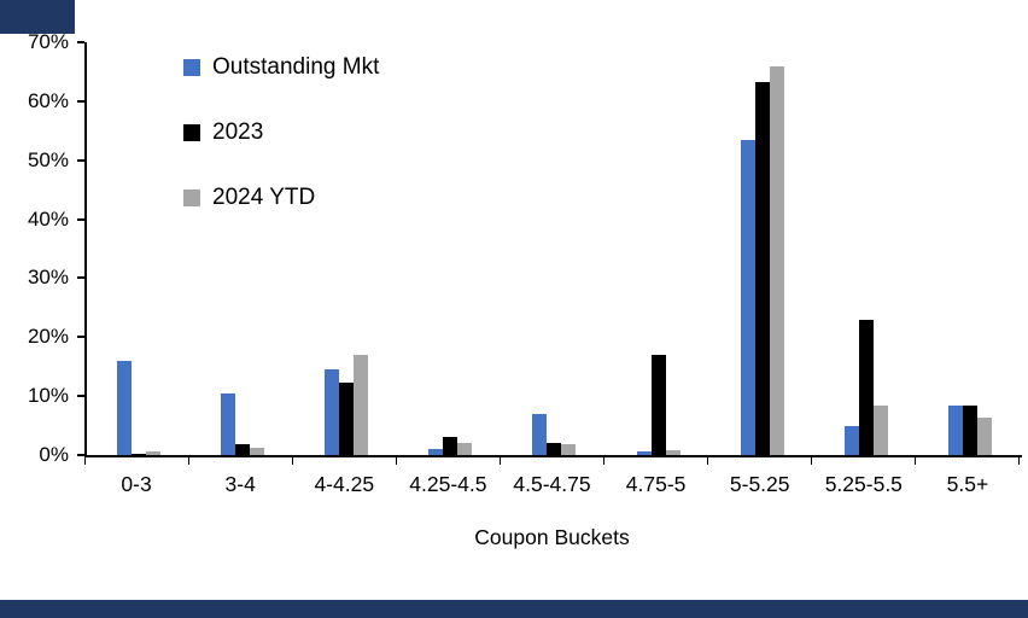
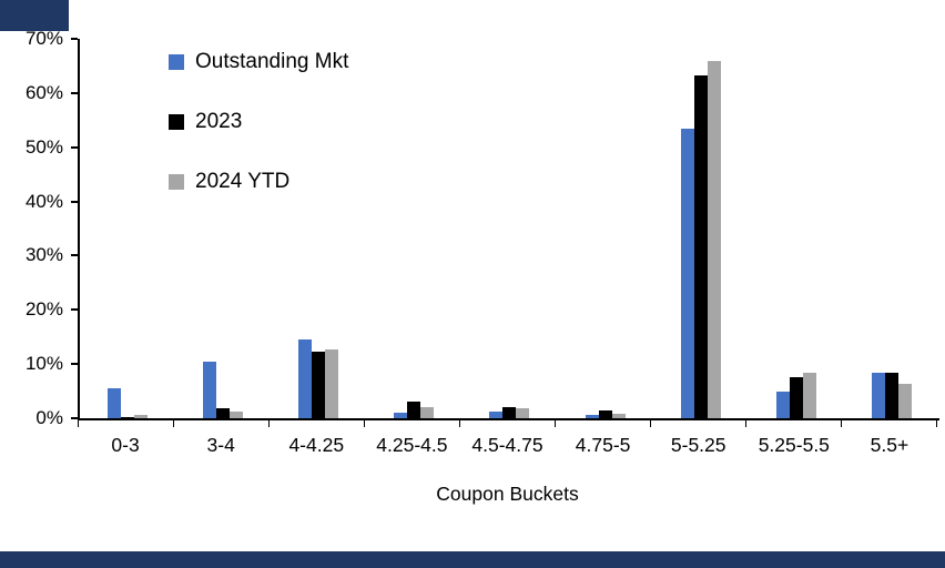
Outstanding Mkt/0-3: 16% -> 6%
2024 YTD/4-4.25: 17% -> 13%
Outstanding Mkt/4.5-4.75: 7% -> 1%
2023/4.75-5: 17% -> 2%
2023/5.25-5.5: 23% -> 8%
